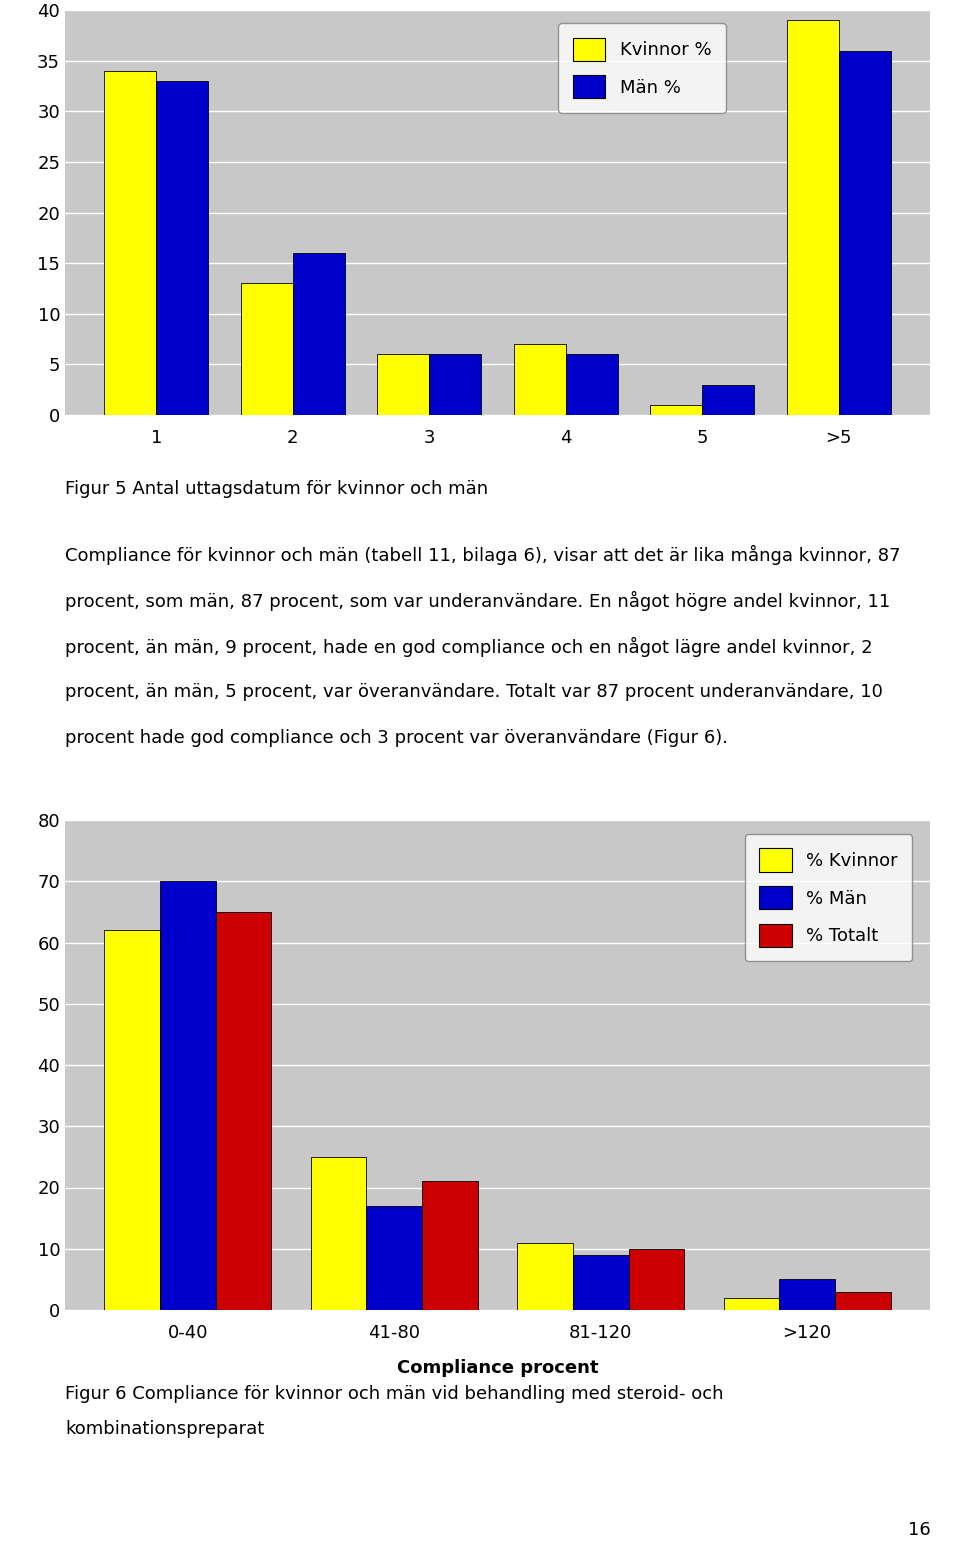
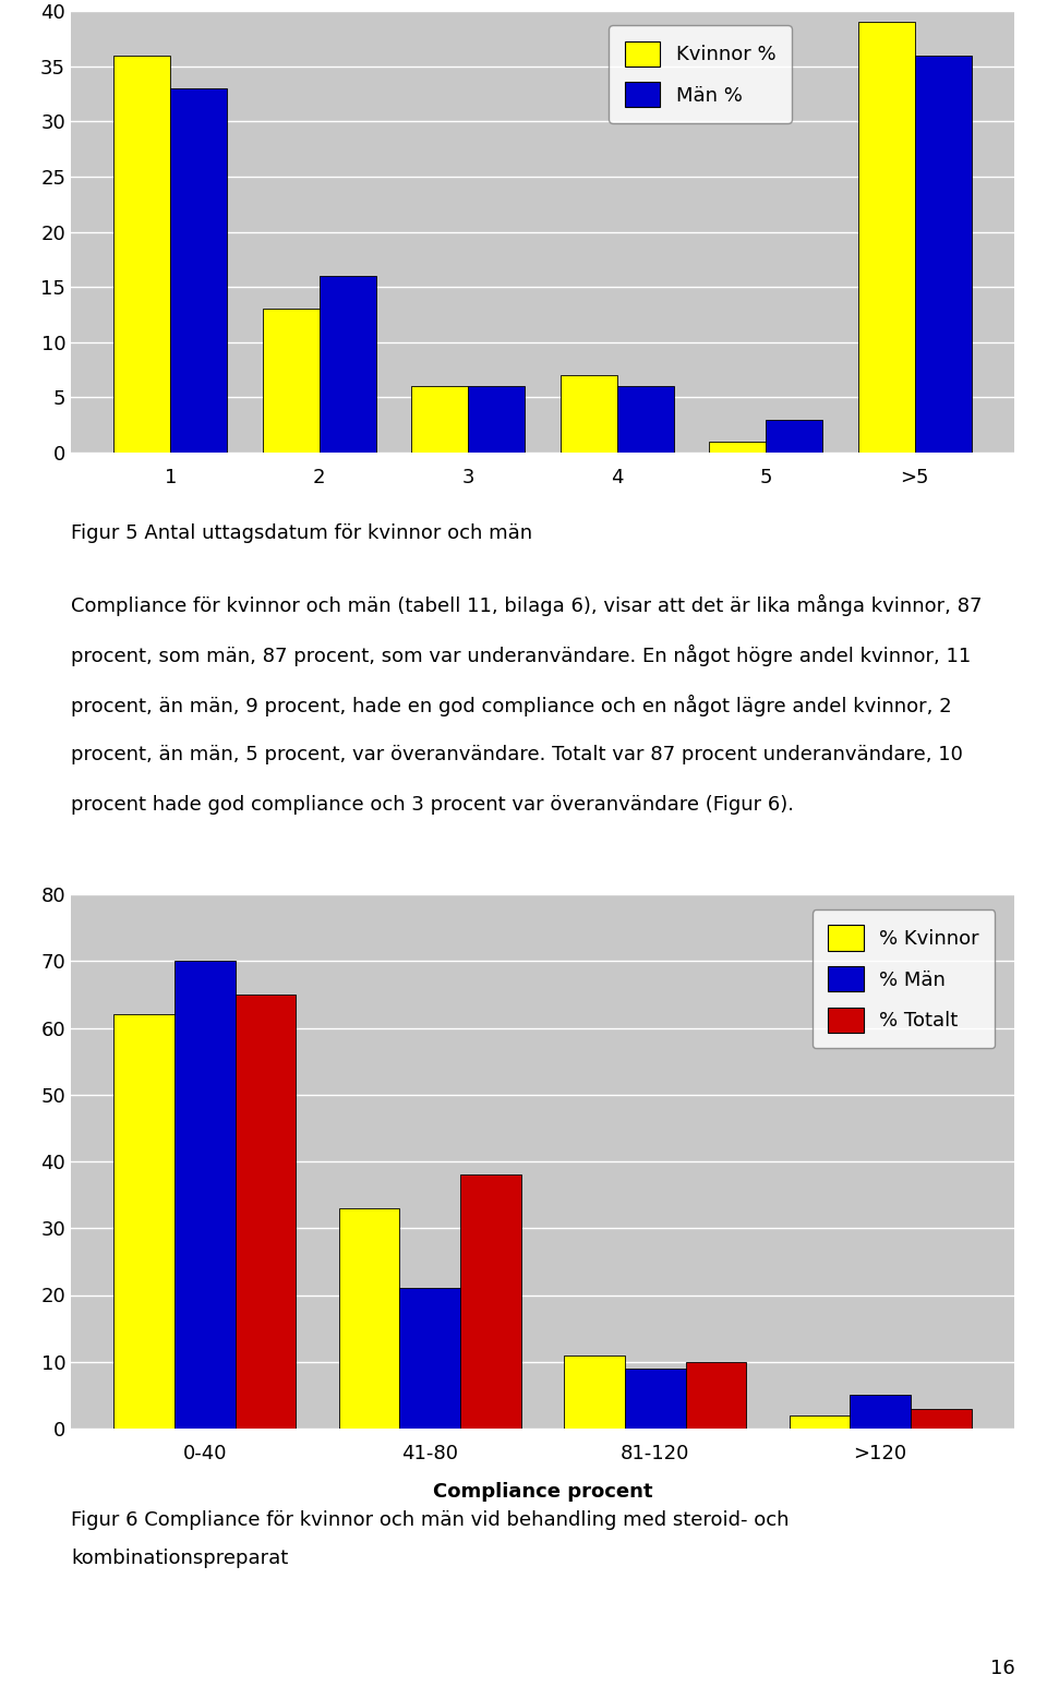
Kvinnor %/1: 34 -> 36
% Kvinnor/41-80: 25 -> 33
% Män/41-80: 17 -> 21
% Totalt/41-80: 21 -> 38
